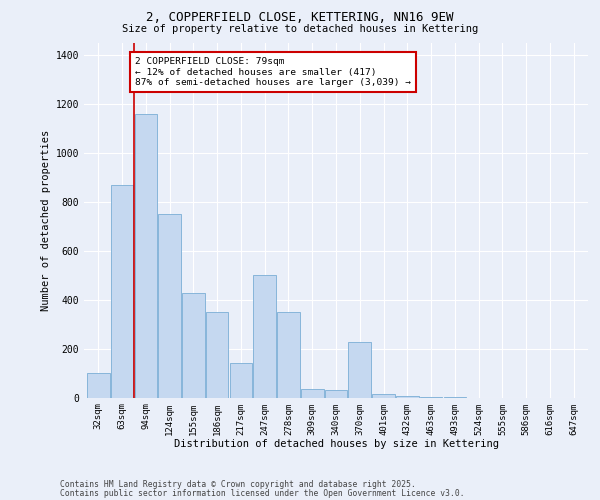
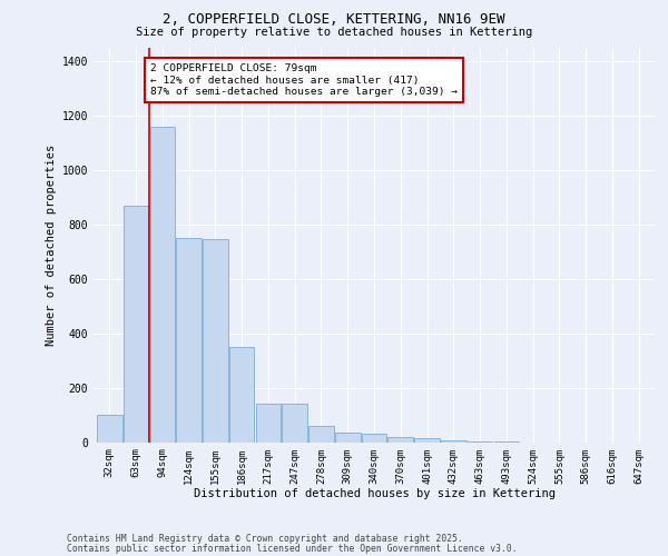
155sqm: 425 -> 745
247sqm: 500 -> 140
278sqm: 350 -> 60
370sqm: 225 -> 20
